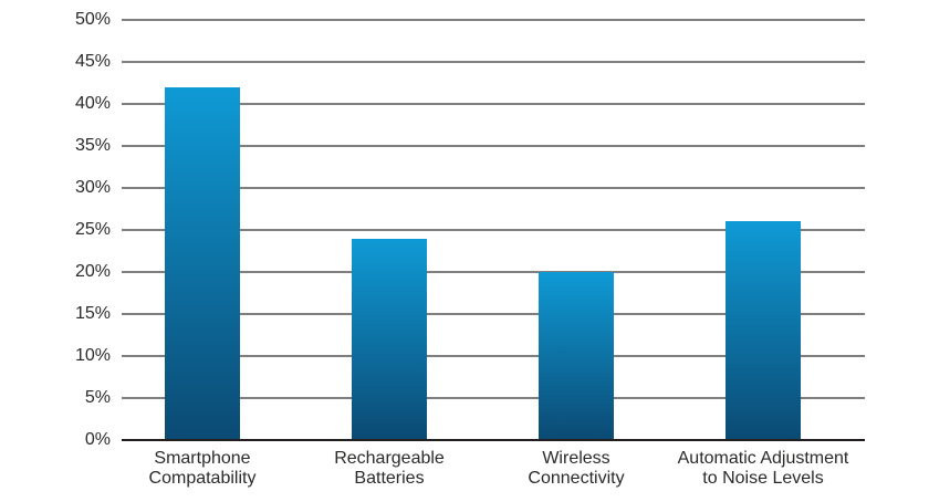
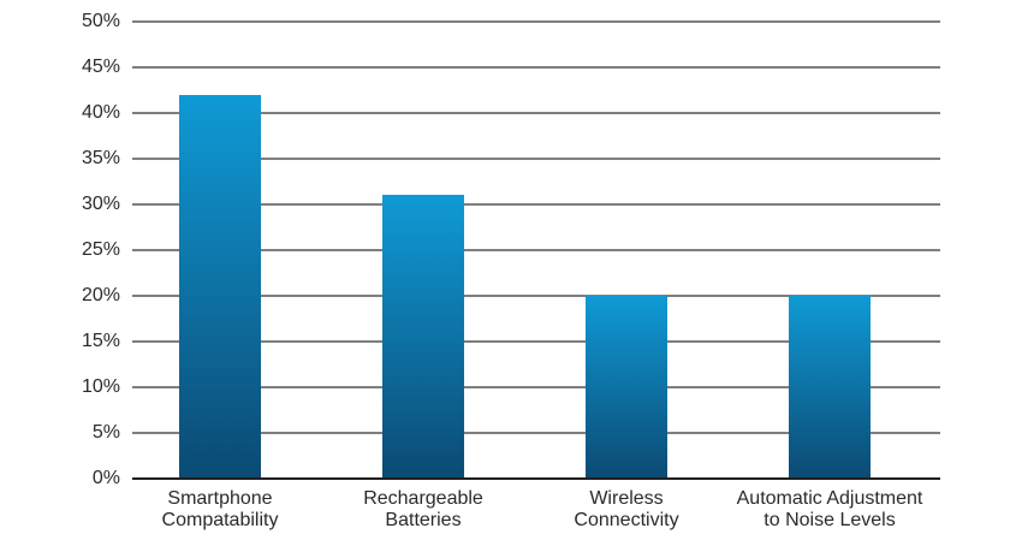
Rechargeable Batteries: 24% -> 31%
Automatic Adjustment to Noise Levels: 26% -> 20%
